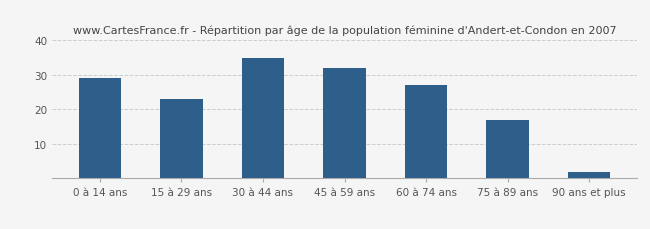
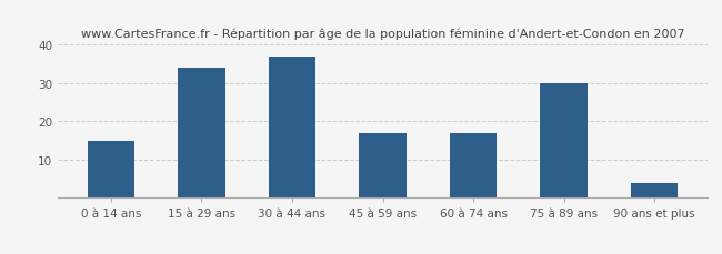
0 à 14 ans: 29 -> 15
15 à 29 ans: 23 -> 34
30 à 44 ans: 35 -> 37
45 à 59 ans: 32 -> 17
60 à 74 ans: 27 -> 17
75 à 89 ans: 17 -> 30
90 ans et plus: 2 -> 4
